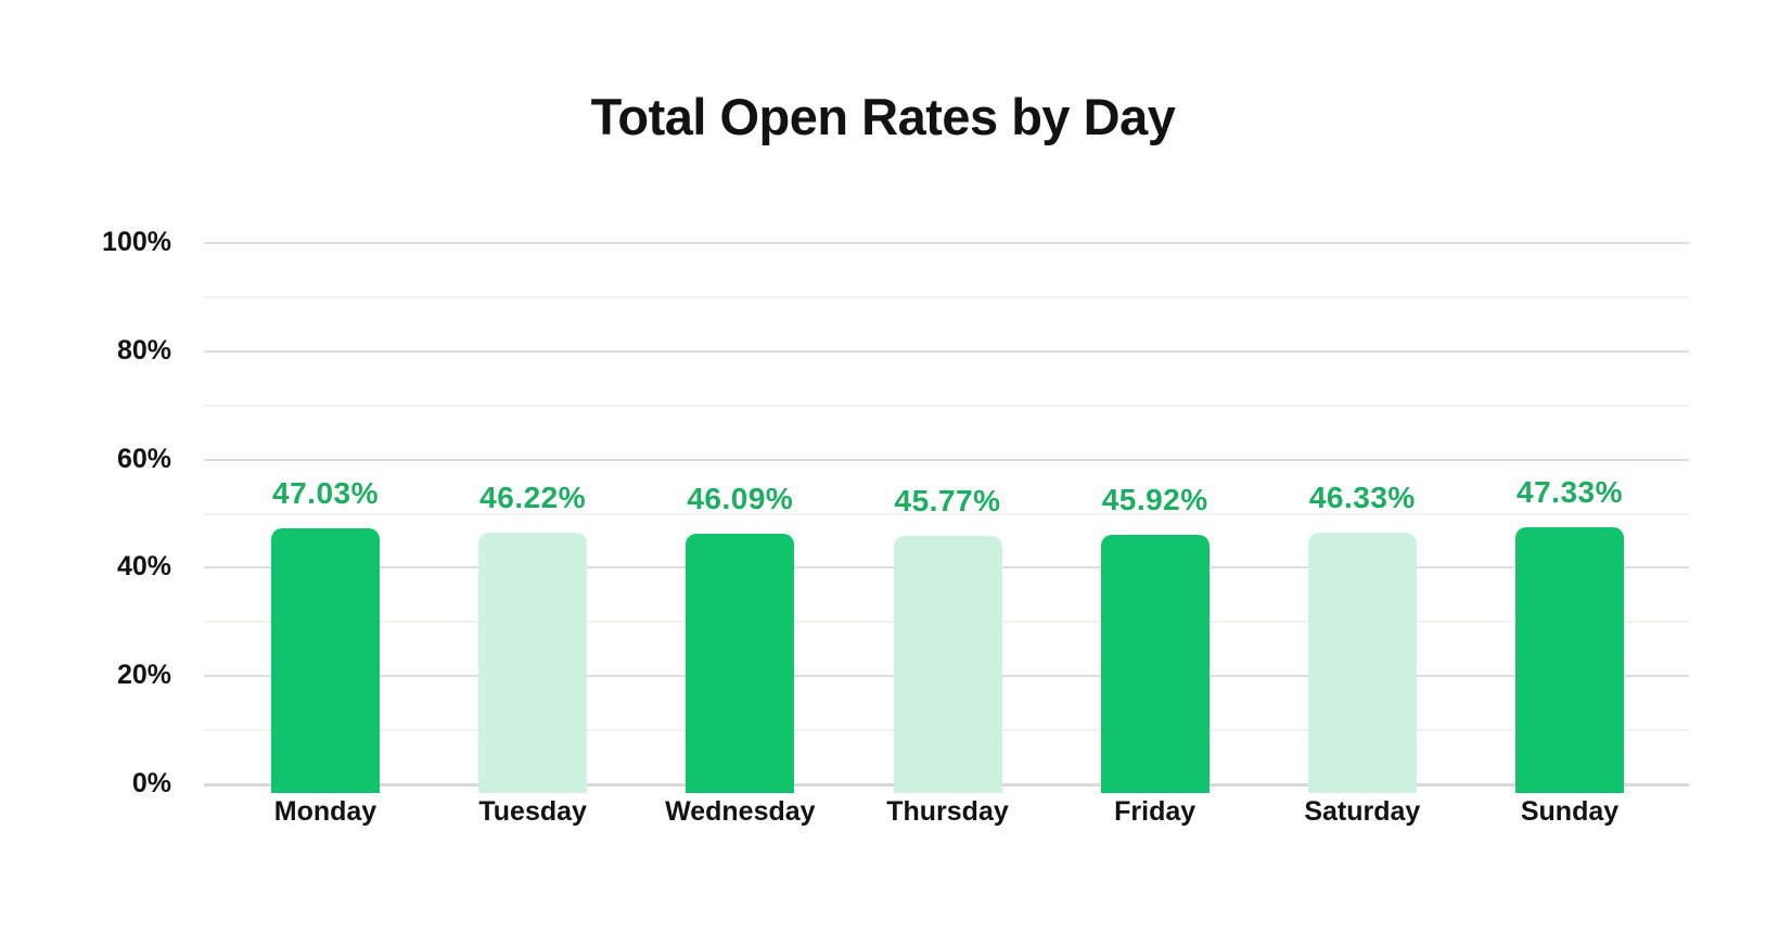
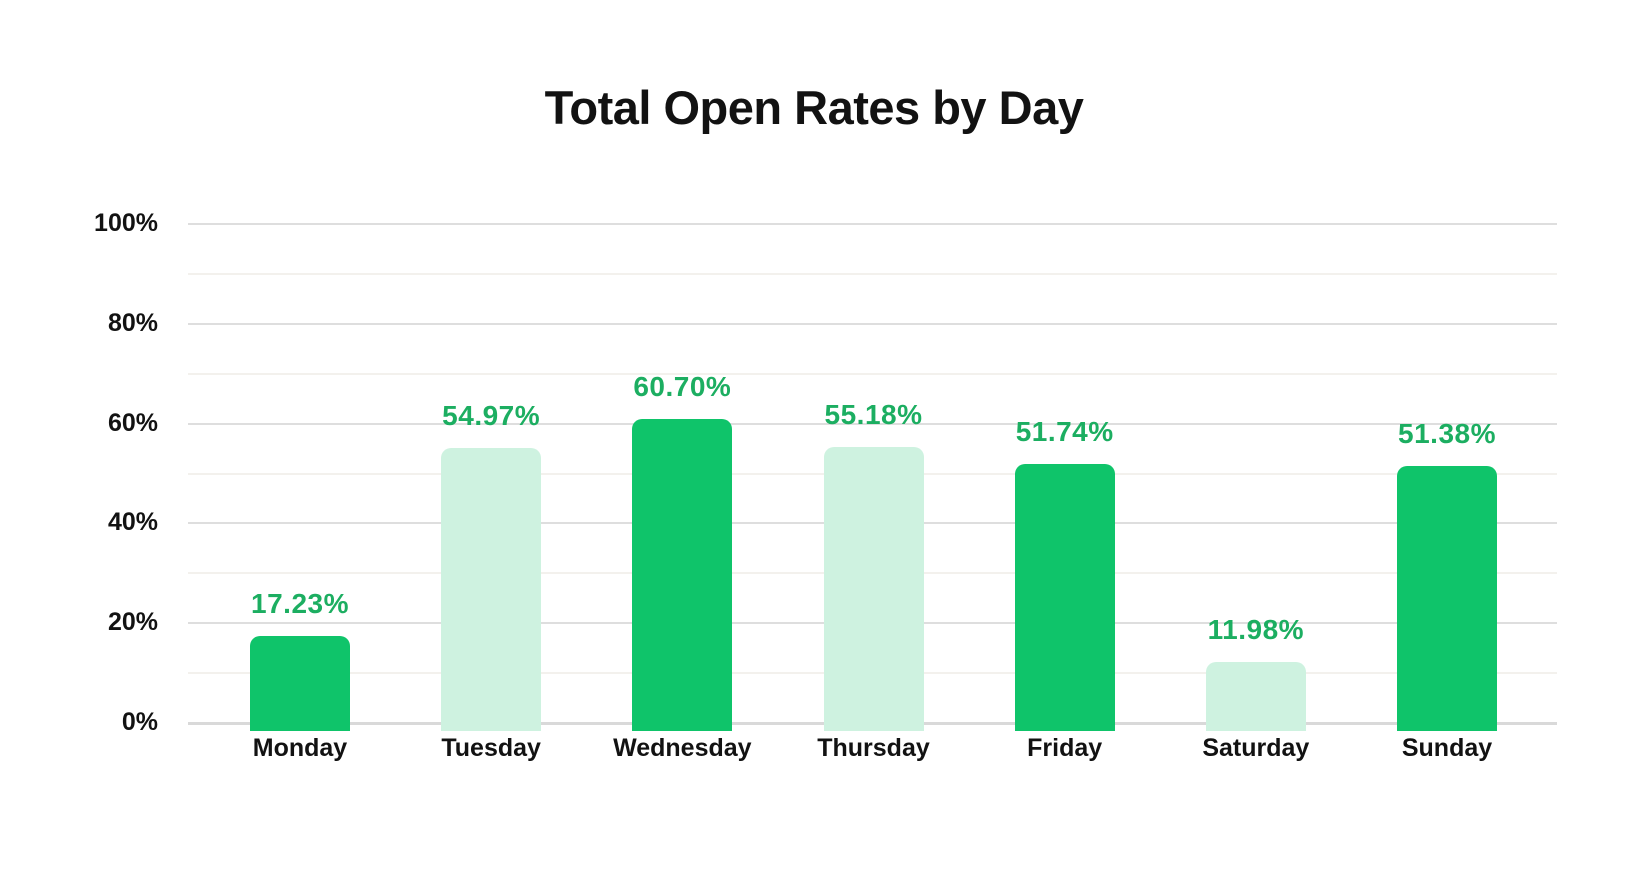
Monday: 47.03% -> 17.23%
Tuesday: 46.22% -> 54.97%
Wednesday: 46.09% -> 60.70%
Thursday: 45.77% -> 55.18%
Friday: 45.92% -> 51.74%
Saturday: 46.33% -> 11.98%
Sunday: 47.33% -> 51.38%
